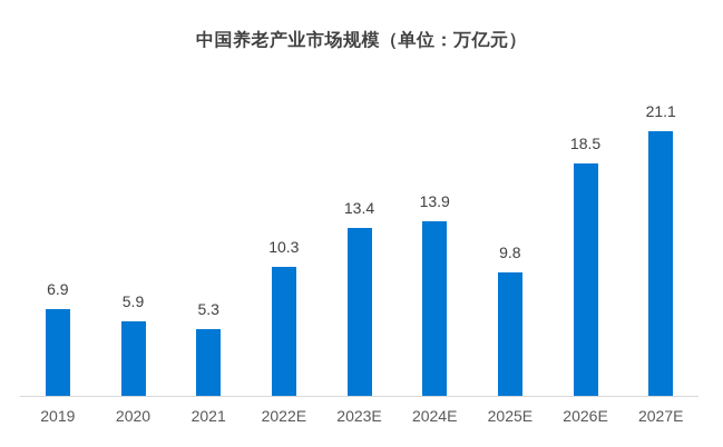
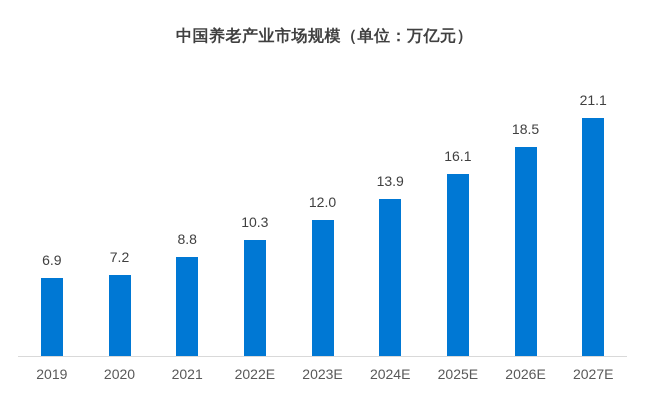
2020: 5.9 -> 7.2
2021: 5.3 -> 8.8
2023E: 13.4 -> 12.0
2025E: 9.8 -> 16.1
